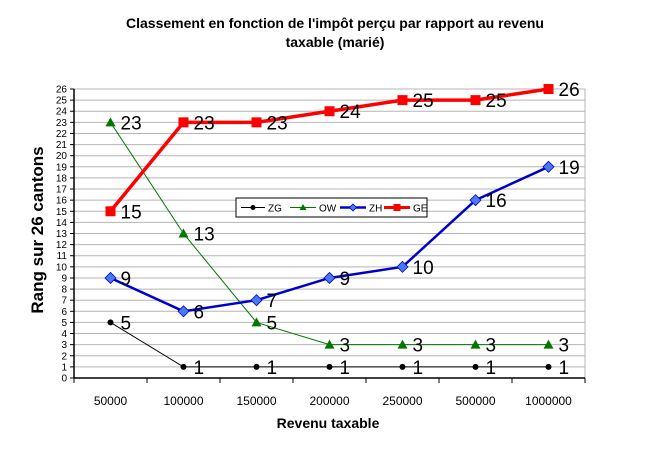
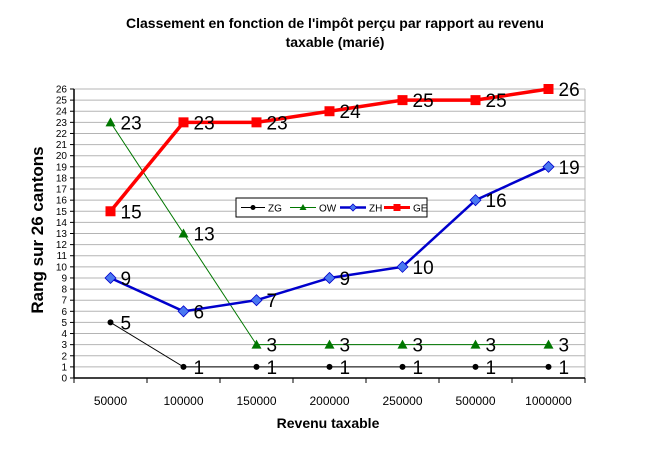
OW/150000: 5 -> 3
